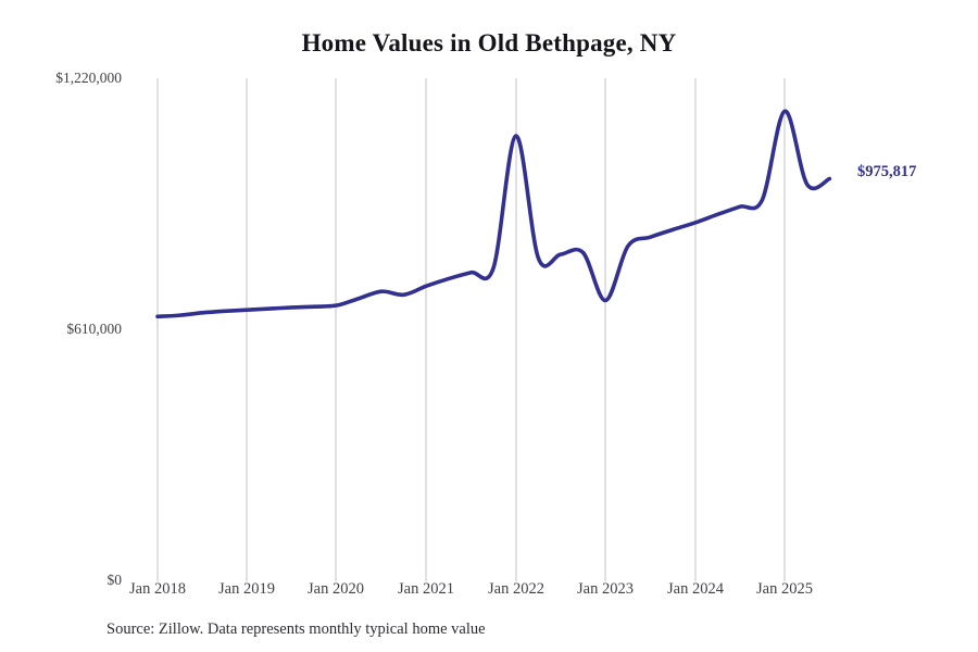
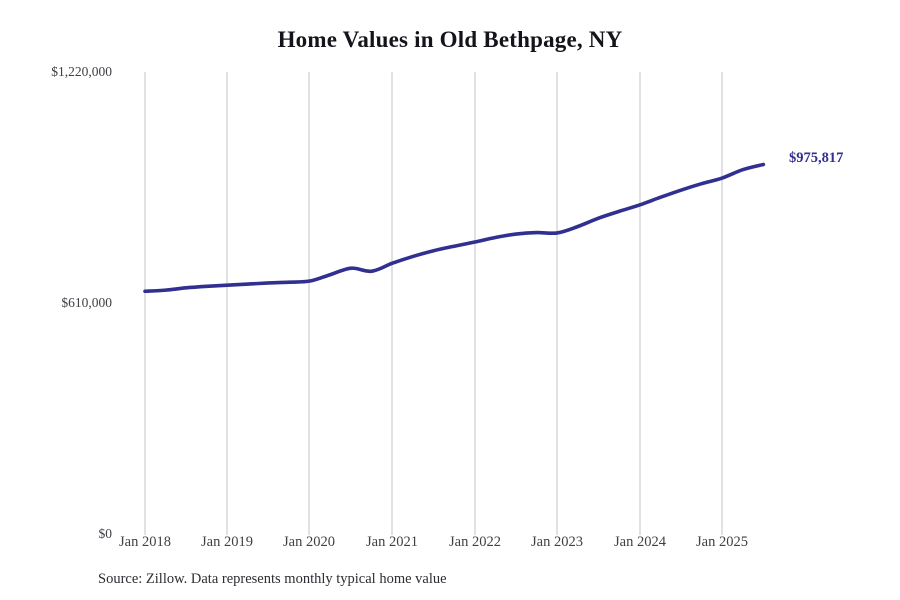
Jan 2022: $1080000 -> $770000
Jan 2023: $680000 -> $800000
Jan 2025: $1140000 -> $940000
